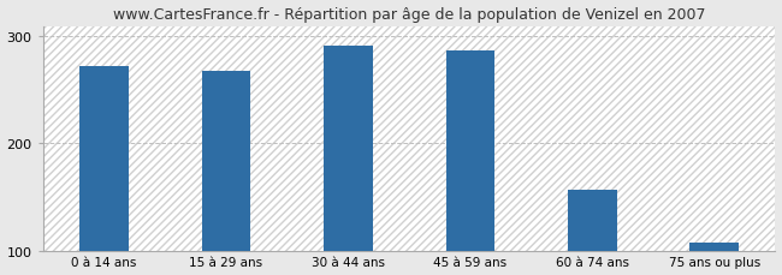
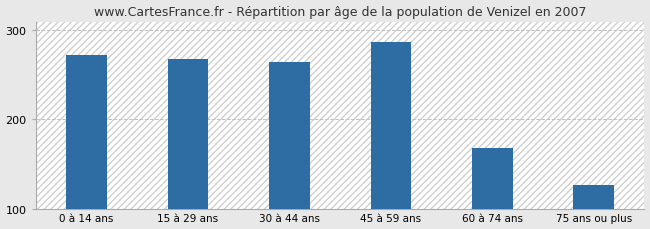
30 à 44 ans: 291 -> 264
60 à 74 ans: 157 -> 168
75 ans ou plus: 107 -> 126
